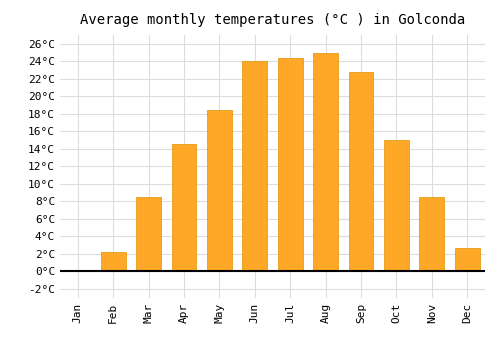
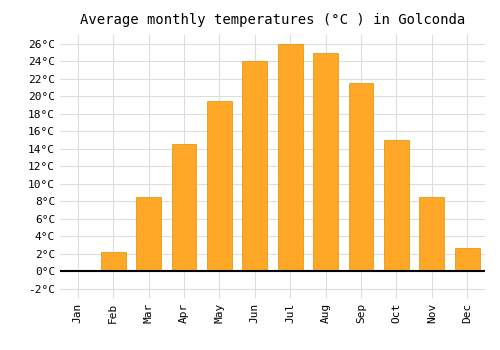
May: 18.4°C -> 19.5°C
Jul: 24.4°C -> 26.0°C
Sep: 22.8°C -> 21.5°C
